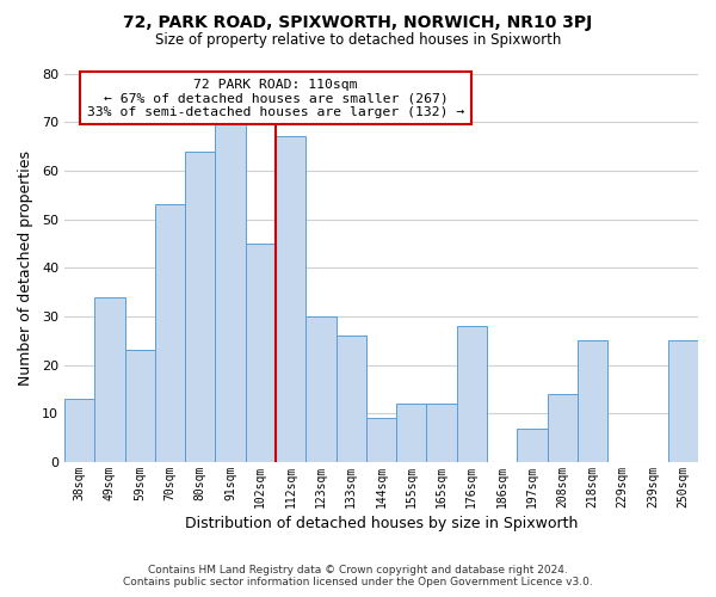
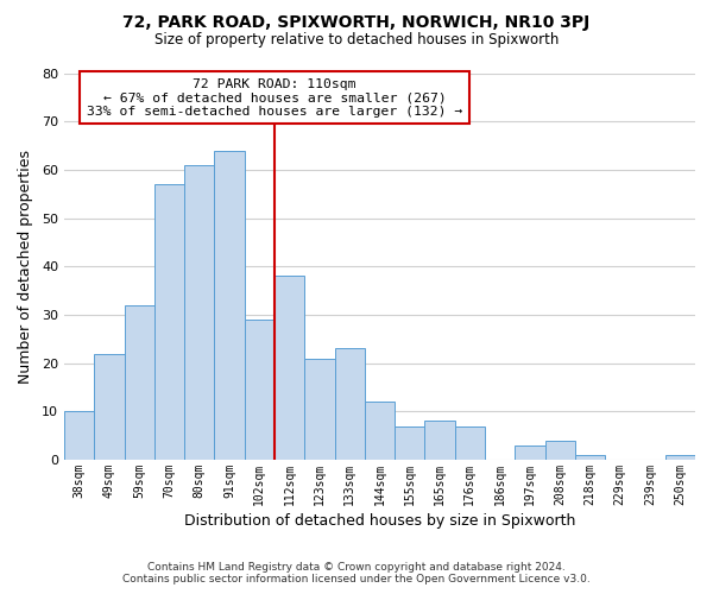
38sqm: 13 -> 10
49sqm: 34 -> 22
59sqm: 23 -> 32
70sqm: 53 -> 57
80sqm: 64 -> 61
91sqm: 70 -> 64
102sqm: 45 -> 29
112sqm: 67 -> 38
123sqm: 30 -> 21
133sqm: 26 -> 23
144sqm: 9 -> 12
155sqm: 12 -> 7
165sqm: 12 -> 8
176sqm: 28 -> 7
197sqm: 7 -> 3
208sqm: 14 -> 4
218sqm: 25 -> 1
250sqm: 25 -> 1
